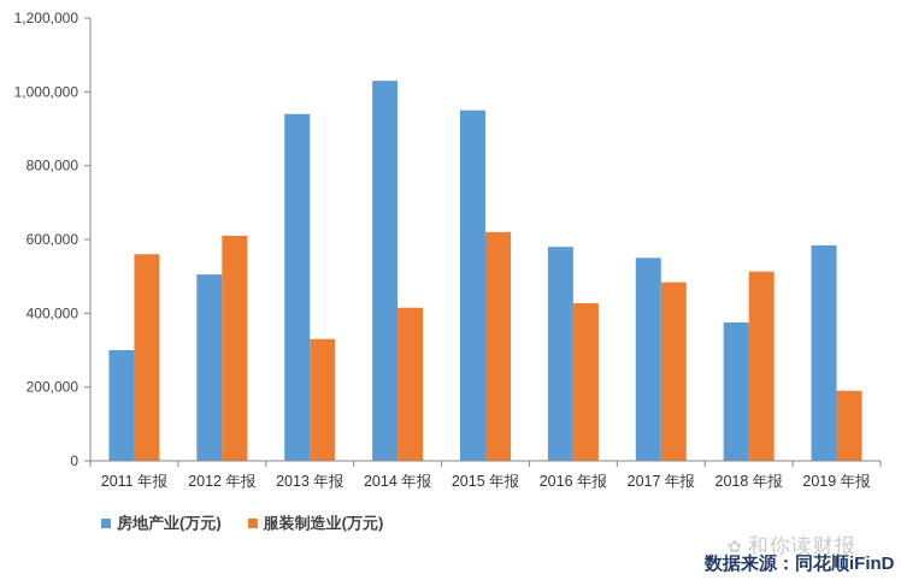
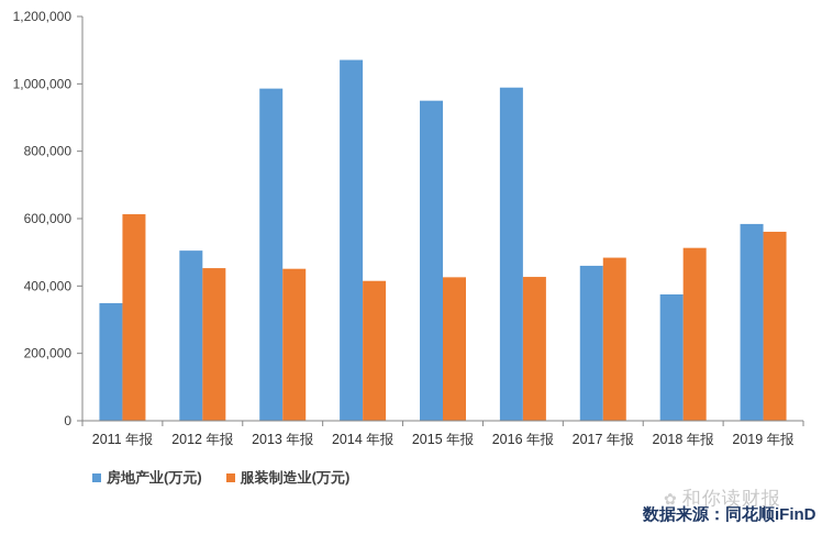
房地产业(万元)/2011 年报: 300000 -> 350000
服装制造业(万元)/2011 年报: 560000 -> 610000
服装制造业(万元)/2012 年报: 610000 -> 450000
房地产业(万元)/2013 年报: 940000 -> 990000
服装制造业(万元)/2013 年报: 330000 -> 450000
房地产业(万元)/2014 年报: 1030000 -> 1070000
服装制造业(万元)/2015 年报: 620000 -> 430000
房地产业(万元)/2016 年报: 580000 -> 990000
房地产业(万元)/2017 年报: 550000 -> 460000
服装制造业(万元)/2019 年报: 190000 -> 560000
